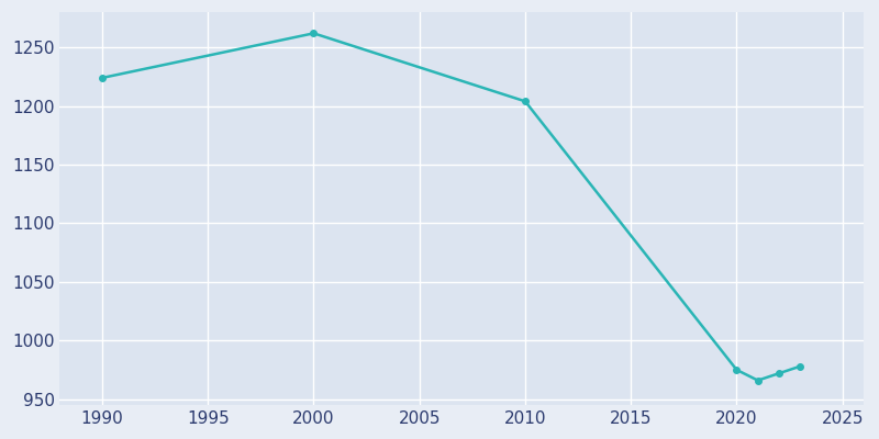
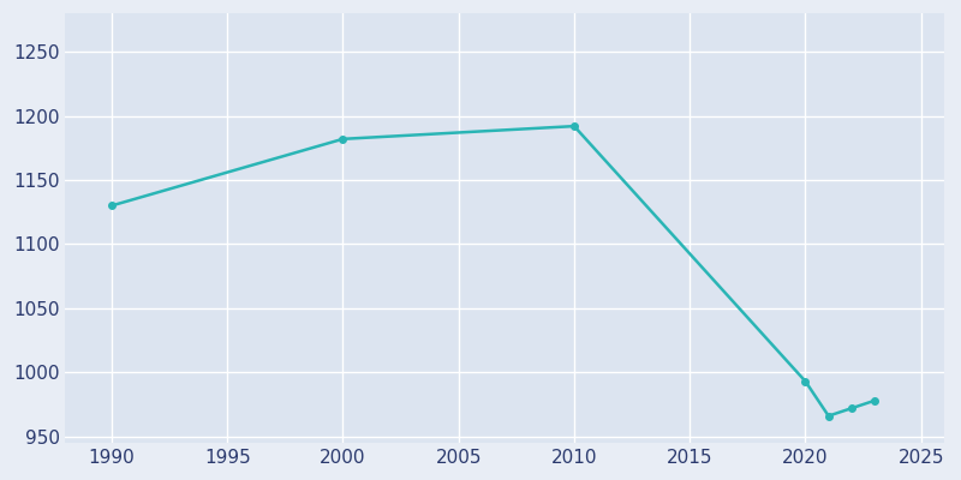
1990: 1224 -> 1130
2000: 1262 -> 1182
2010: 1204 -> 1192
2020: 975 -> 993
